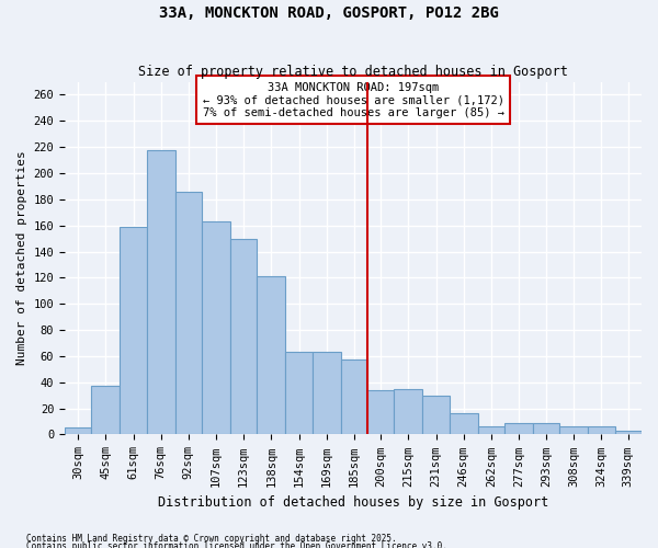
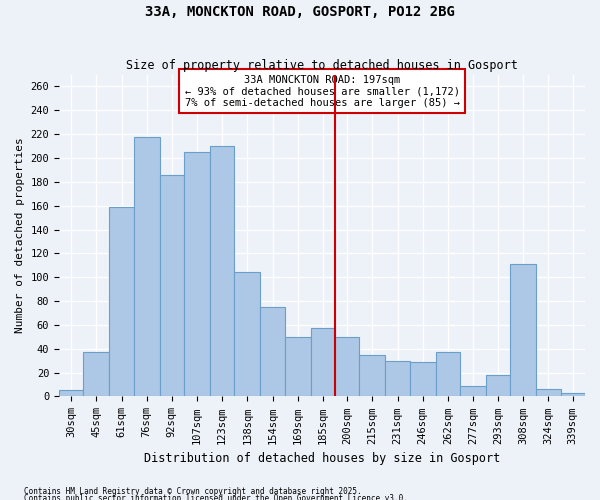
107sqm: 163 -> 205
123sqm: 150 -> 210
138sqm: 121 -> 104
154sqm: 63 -> 75
169sqm: 63 -> 50
200sqm: 34 -> 50
246sqm: 16 -> 29
262sqm: 6 -> 37
293sqm: 9 -> 18
308sqm: 6 -> 111
